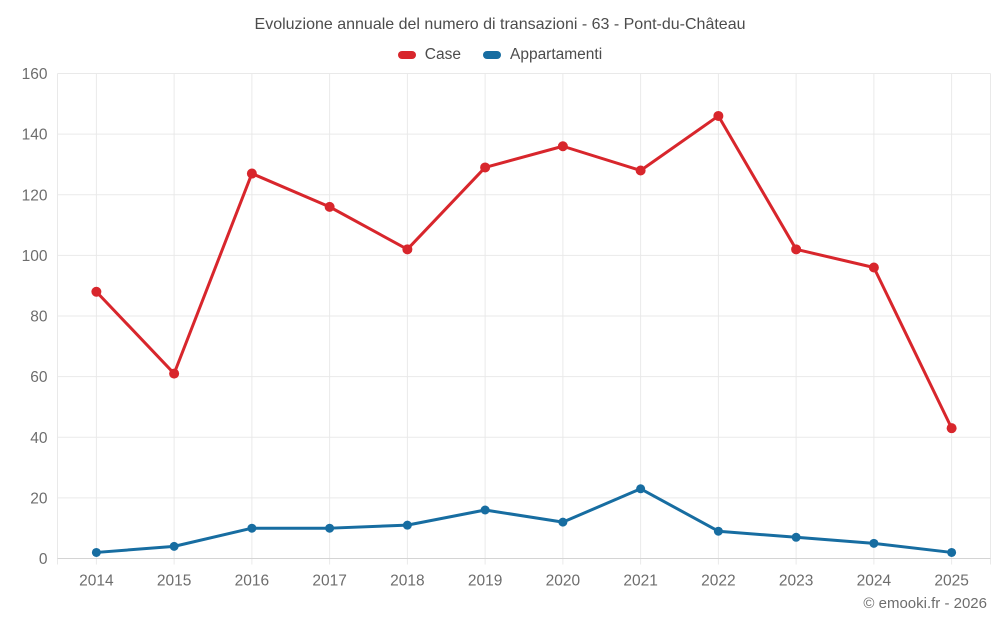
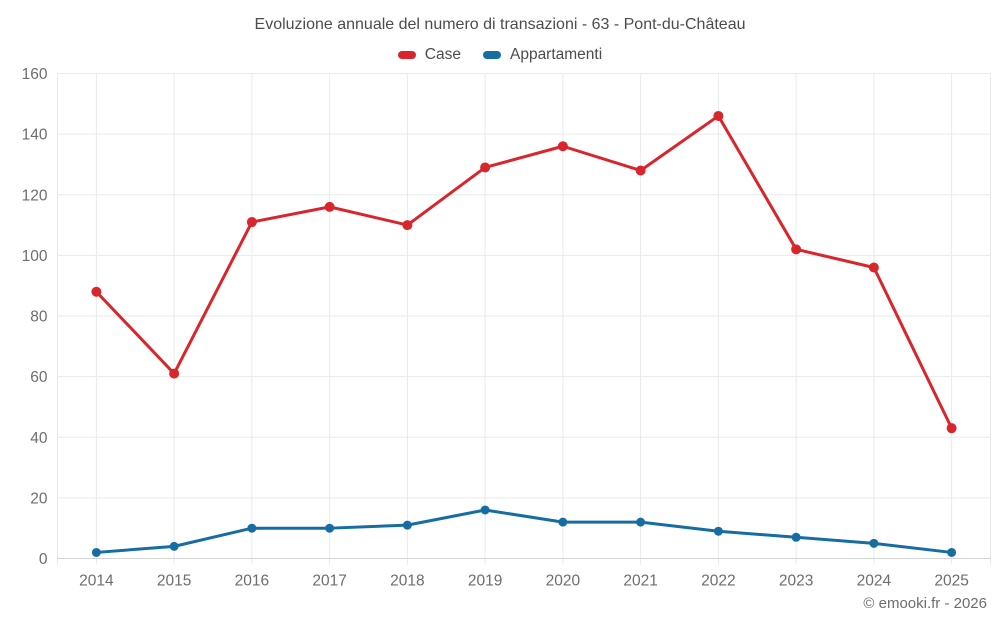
Case/2016: 127 -> 111
Case/2018: 102 -> 110
Appartamenti/2021: 23 -> 12
